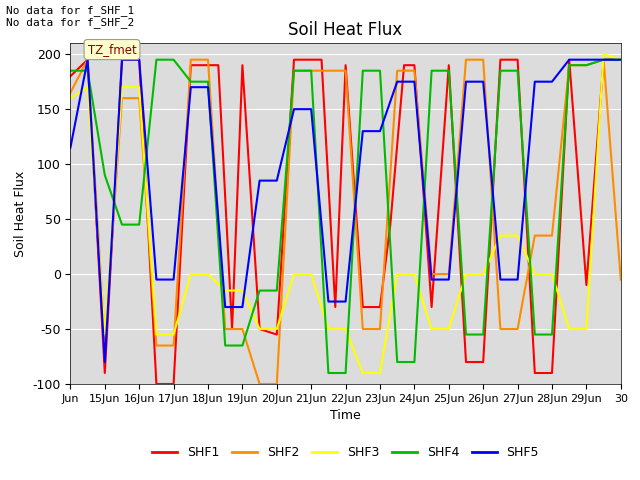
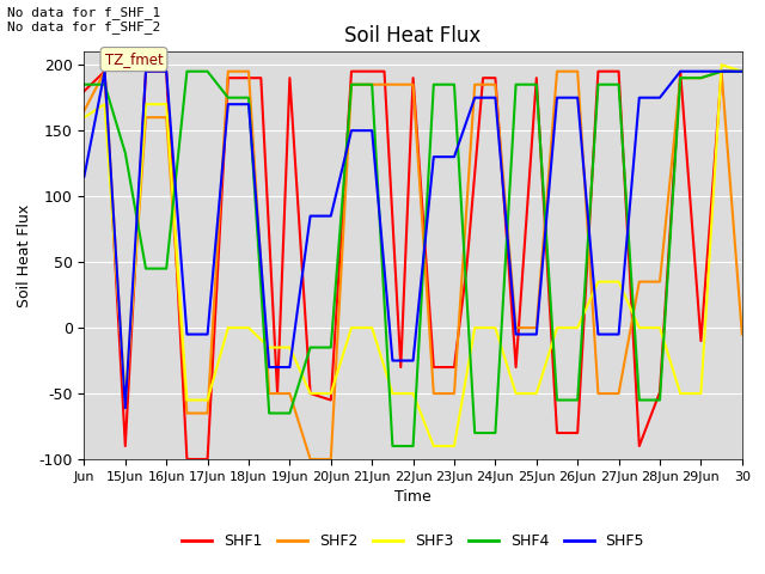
SHF4/15Jun: 90 -> 133
SHF5/15Jun: -80 -> -61
SHF1/28Jun: -90 -> -49
